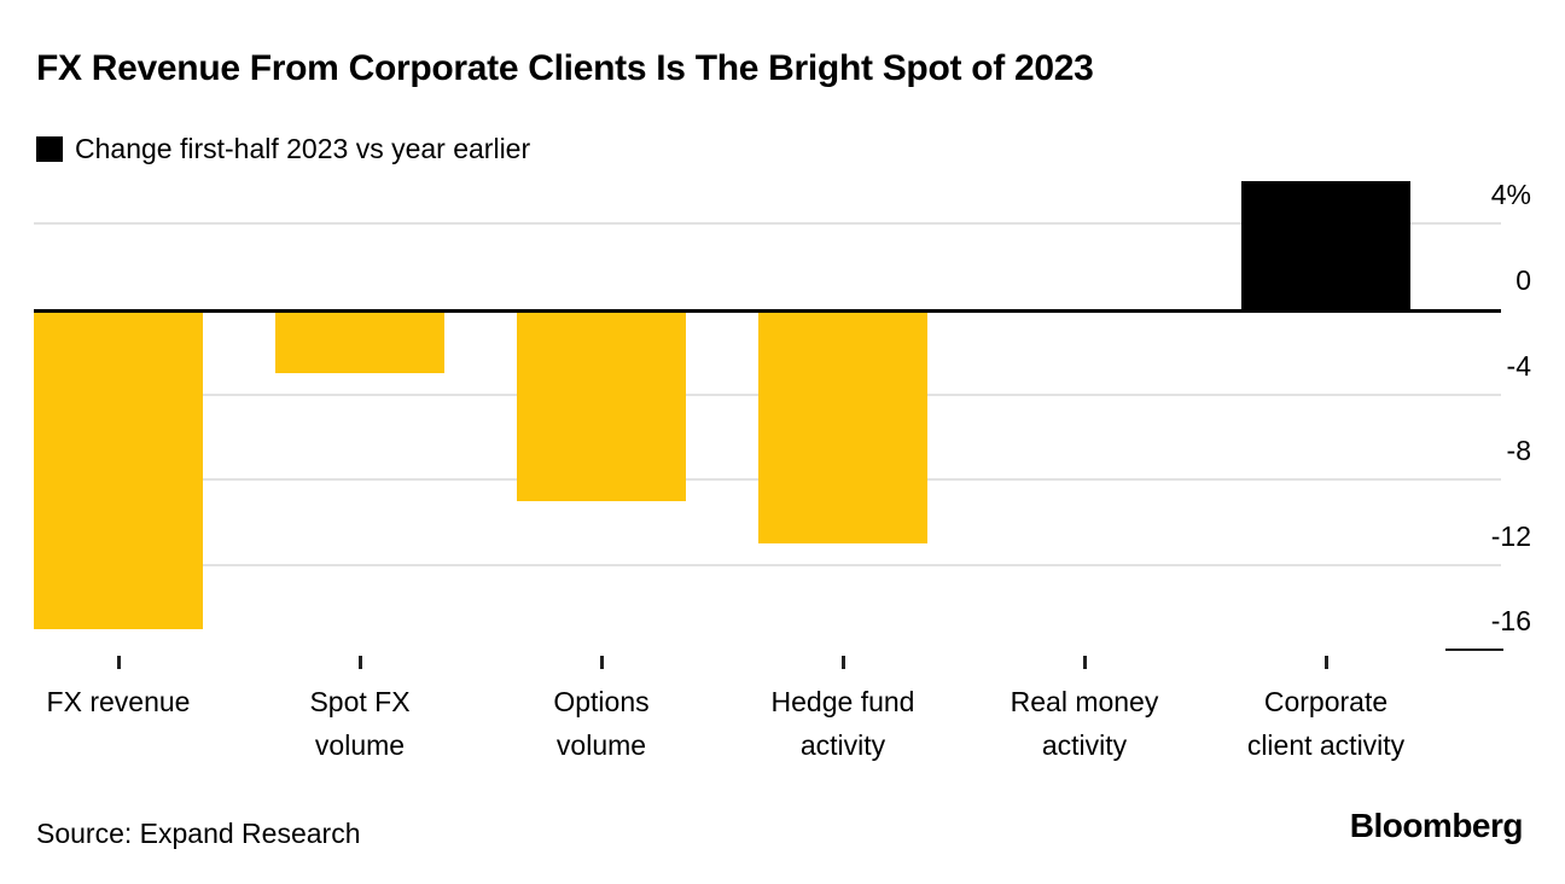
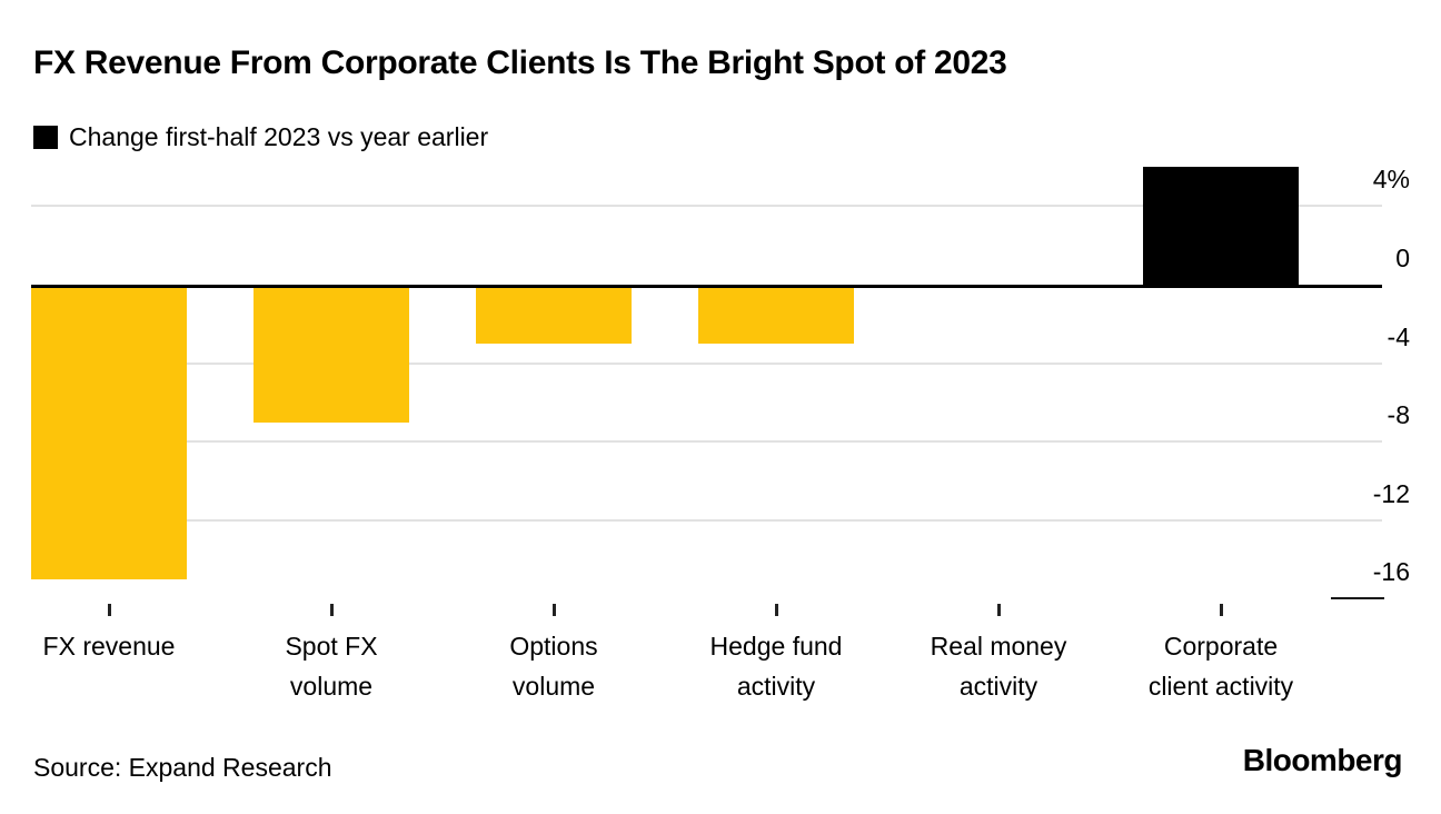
Spot FX volume: -3% -> -7%
Options volume: -9% -> -3%
Hedge fund activity: -11% -> -3%
